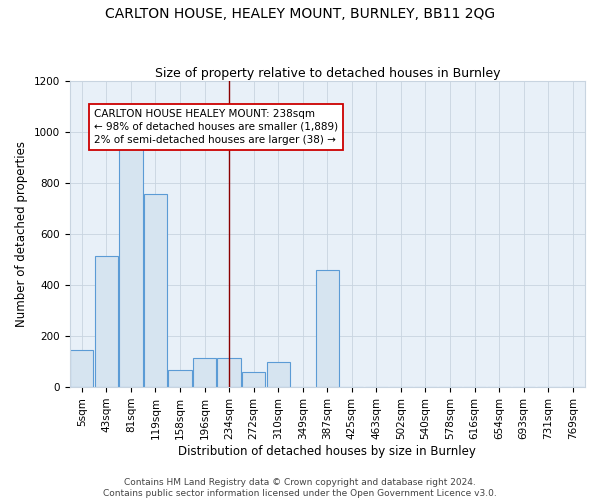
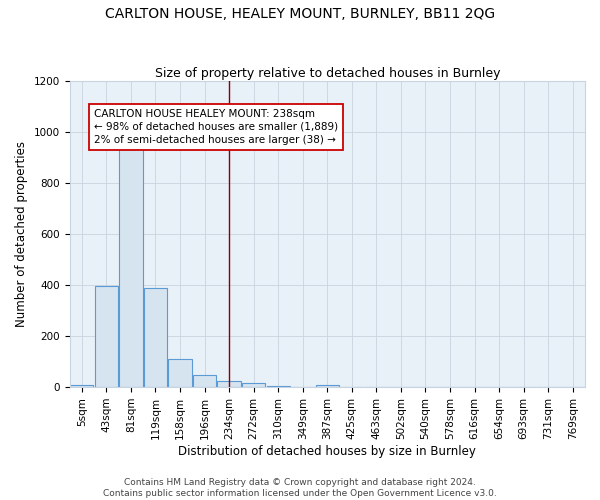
5sqm: 145 -> 10
43sqm: 515 -> 395
119sqm: 755 -> 390
158sqm: 65 -> 110
196sqm: 115 -> 48
234sqm: 115 -> 25
272sqm: 60 -> 18
310sqm: 100 -> 5
387sqm: 460 -> 8
